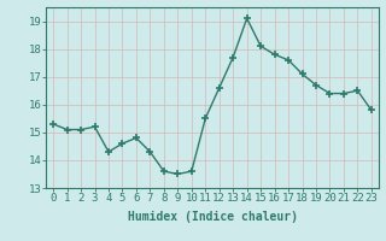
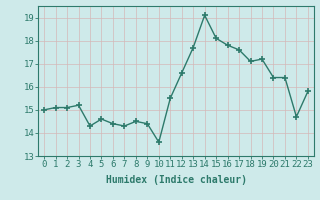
0: 15.3 -> 15.0
6: 14.8 -> 14.4
8: 13.6 -> 14.5
9: 13.5 -> 14.4
19: 16.7 -> 17.2
22: 16.5 -> 14.7
